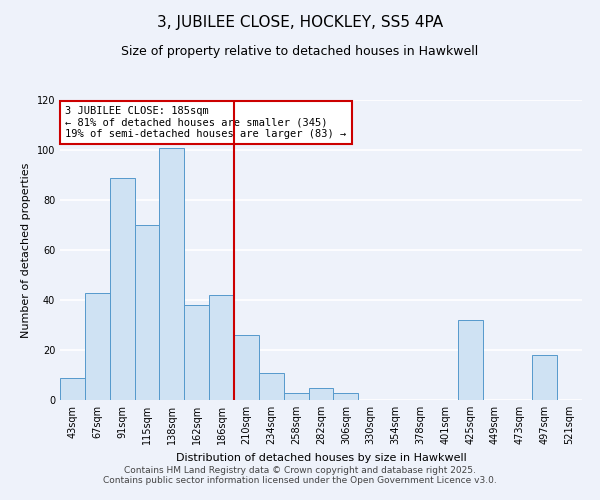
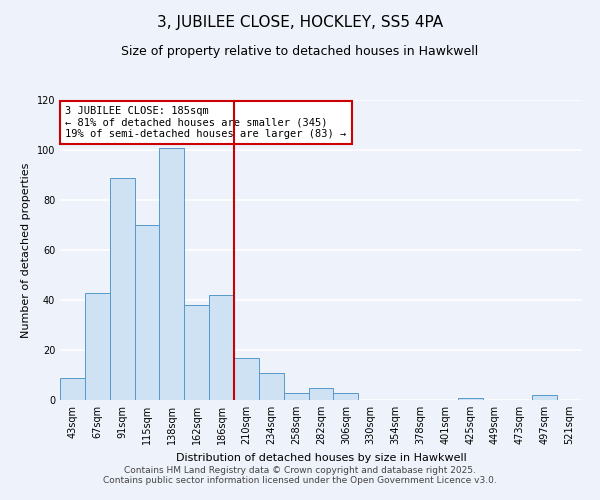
210sqm: 26 -> 17
425sqm: 32 -> 1
497sqm: 18 -> 2
